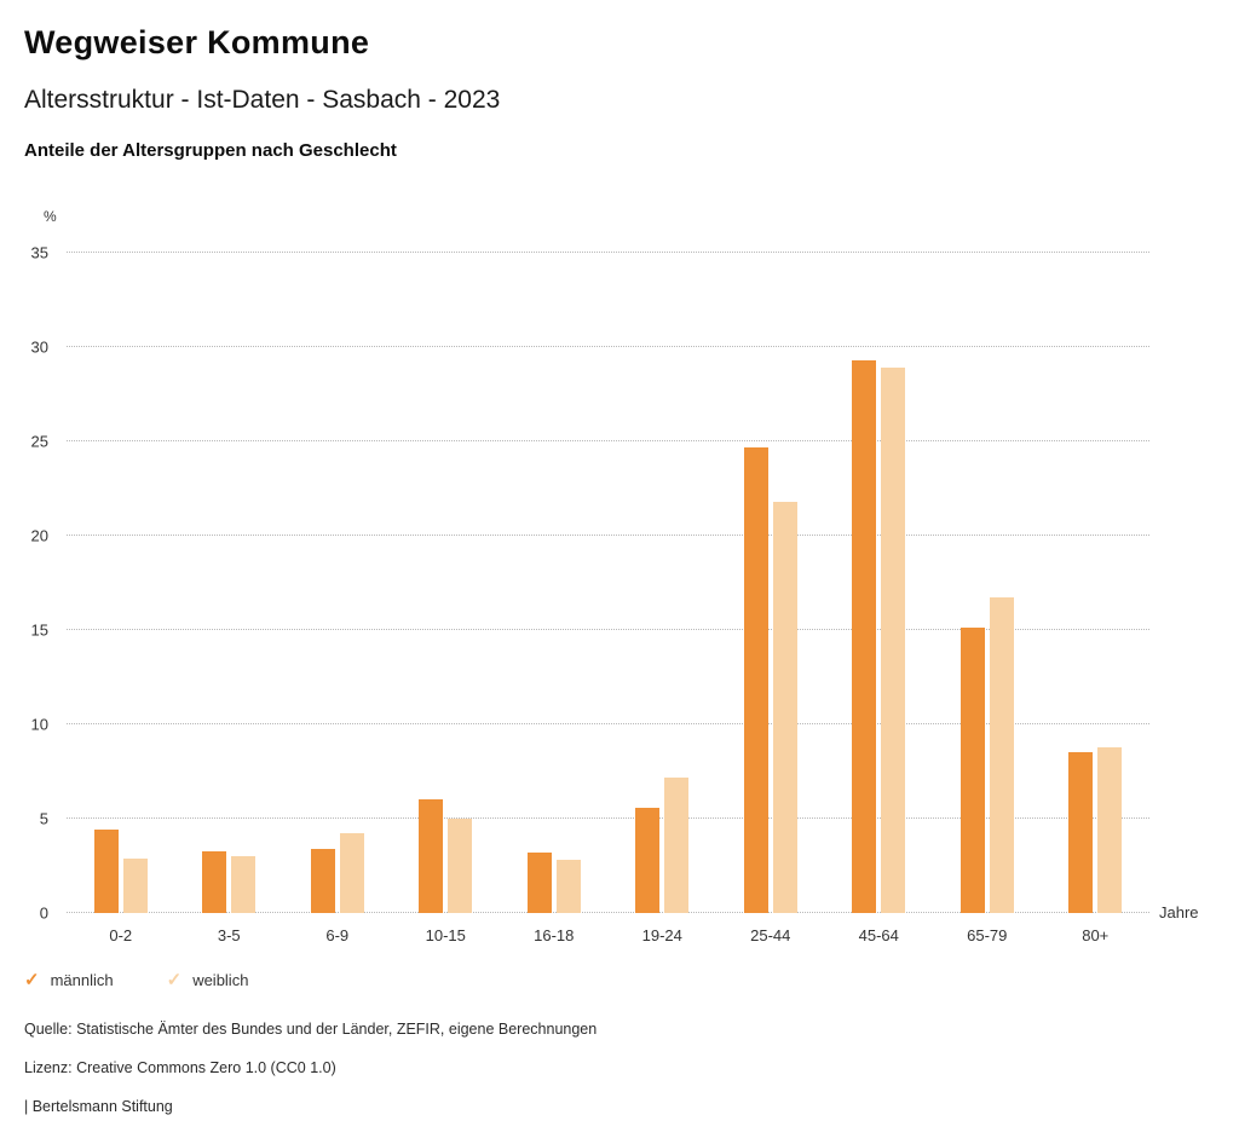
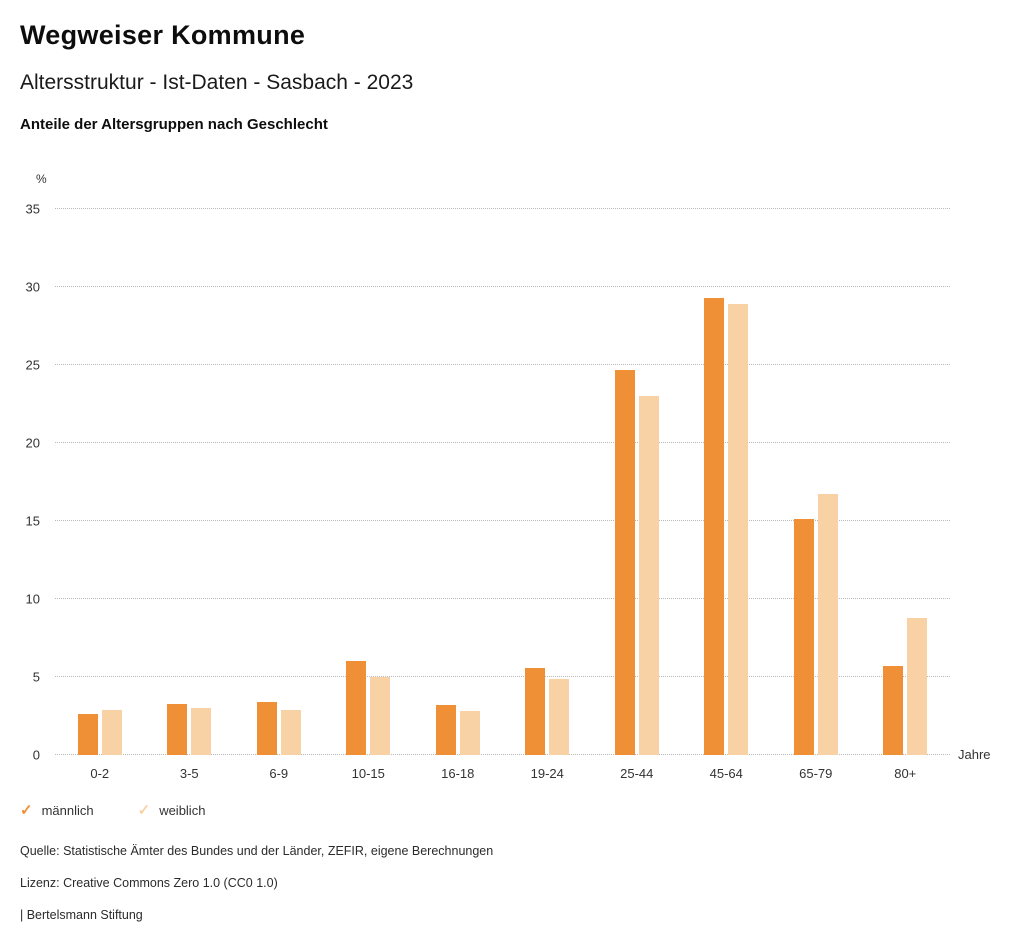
männlich/0-2: 4.4 -> 2.6
weiblich/6-9: 4.2 -> 2.9
weiblich/19-24: 7.2 -> 4.9
weiblich/25-44: 21.8 -> 23.0
männlich/80+: 8.5 -> 5.7
